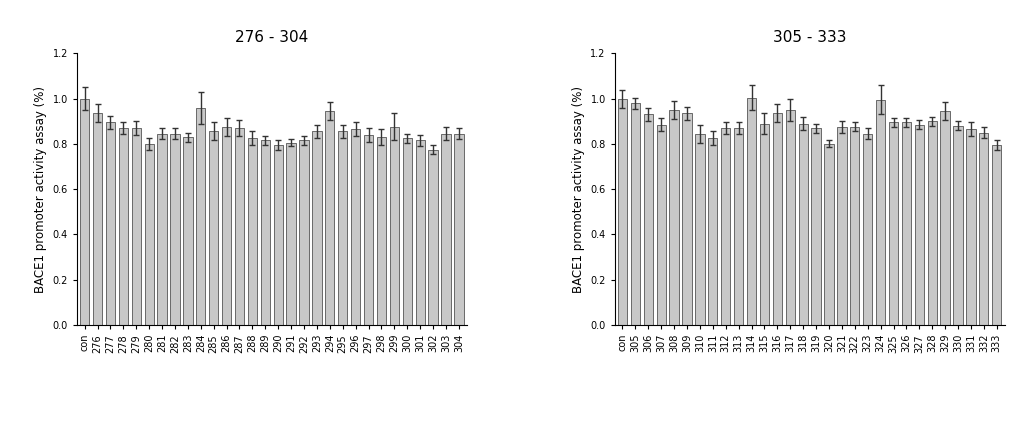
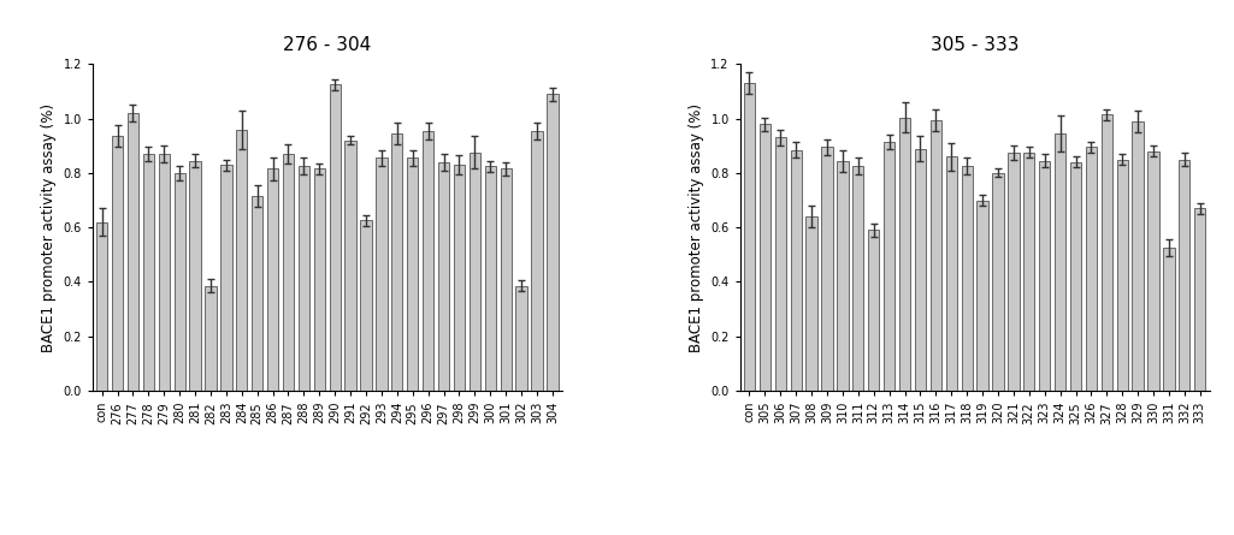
276 - 304/con: 1.000 -> 0.620
276 - 304/277: 0.895 -> 1.020
276 - 304/282: 0.845 -> 0.385
276 - 304/285: 0.855 -> 0.715
276 - 304/286: 0.875 -> 0.815
276 - 304/290: 0.795 -> 1.125
276 - 304/291: 0.805 -> 0.920
276 - 304/292: 0.815 -> 0.625
276 - 304/296: 0.865 -> 0.955
276 - 304/302: 0.775 -> 0.385
276 - 304/303: 0.845 -> 0.955
276 - 304/304: 0.845 -> 1.090
305 - 333/con: 1.000 -> 1.130
305 - 333/308: 0.950 -> 0.640
305 - 333/309: 0.935 -> 0.895
305 - 333/312: 0.870 -> 0.590
305 - 333/313: 0.870 -> 0.915
305 - 333/316: 0.935 -> 0.995
305 - 333/317: 0.950 -> 0.860
305 - 333/318: 0.890 -> 0.825
305 - 333/319: 0.870 -> 0.700
305 - 333/324: 0.995 -> 0.945
305 - 333/325: 0.895 -> 0.840
305 - 333/327: 0.885 -> 1.015
305 - 333/328: 0.900 -> 0.850
305 - 333/329: 0.945 -> 0.990
305 - 333/331: 0.865 -> 0.525
305 - 333/333: 0.795 -> 0.670
